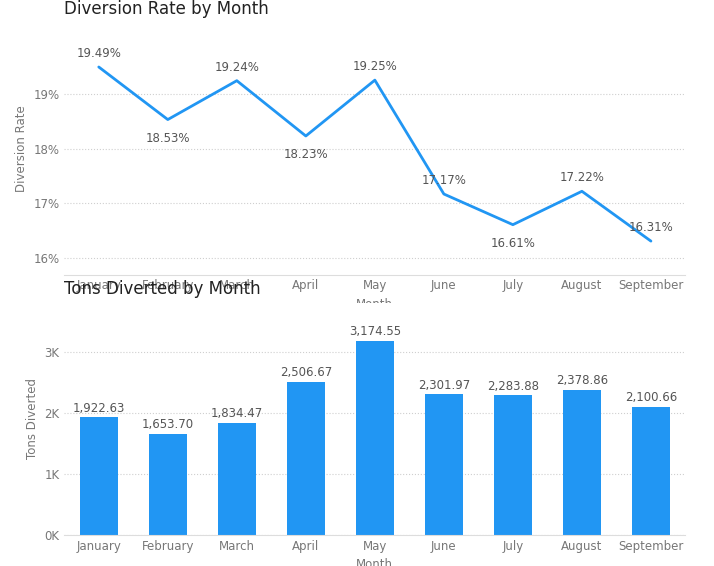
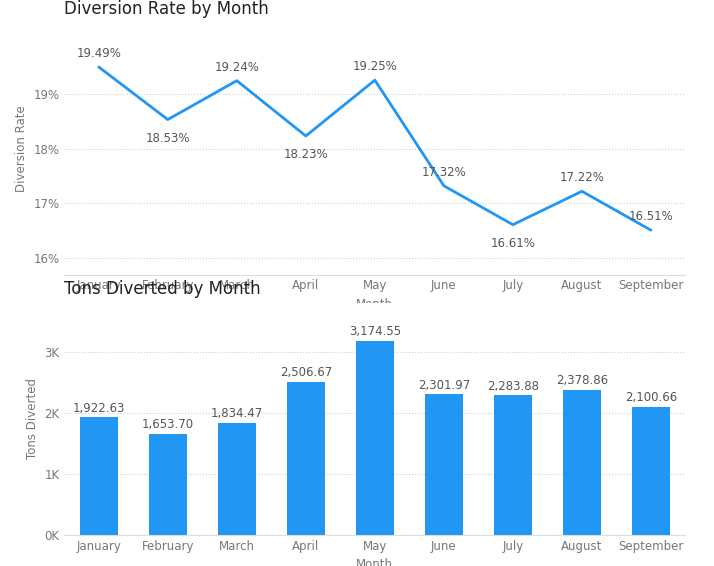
Diversion Rate by Month/June: 17.17% -> 17.32%
Diversion Rate by Month/September: 16.31% -> 16.51%
